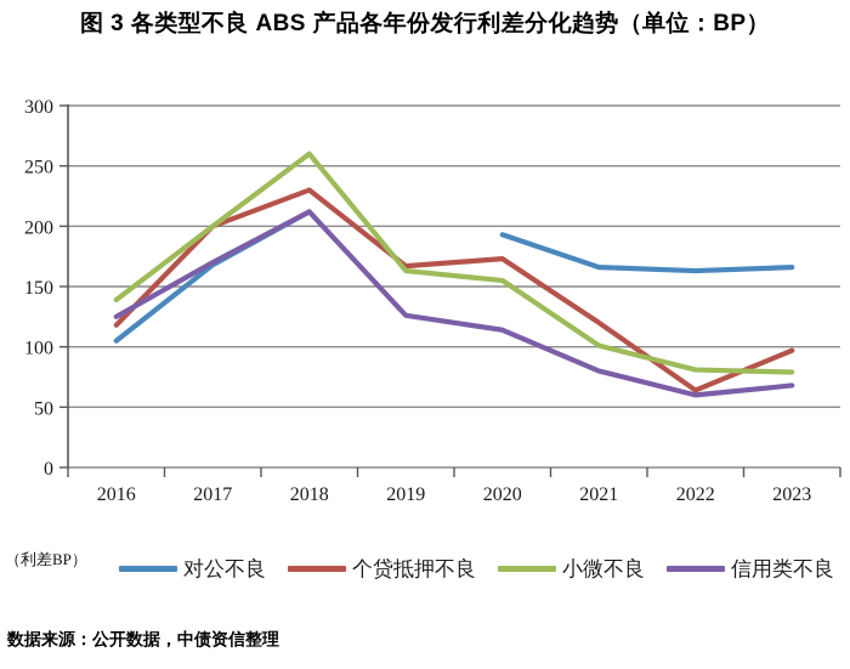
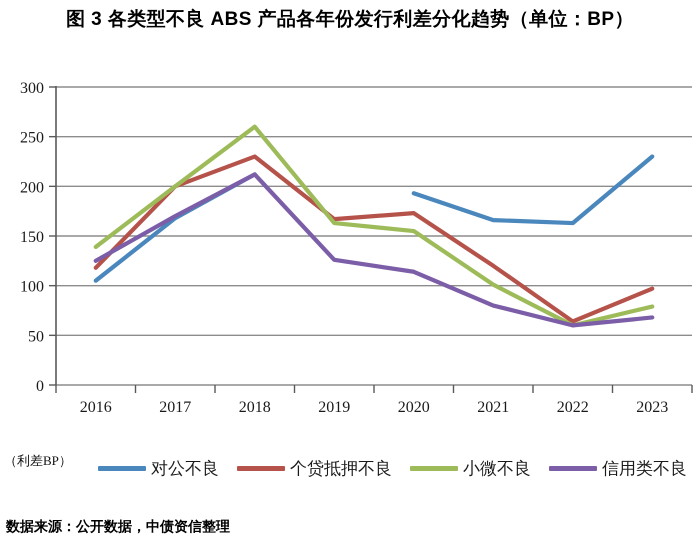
小微不良/2022: 80 -> 60
对公不良/2023: 170 -> 230
